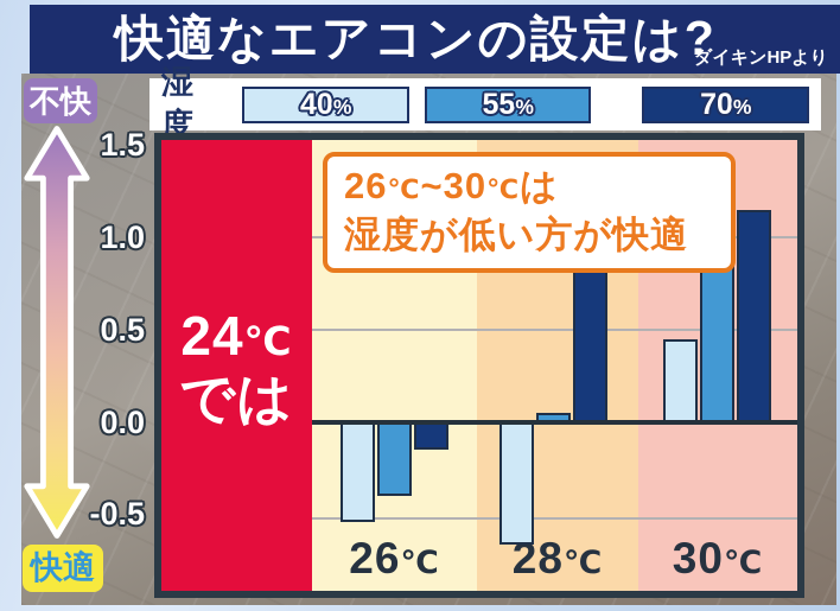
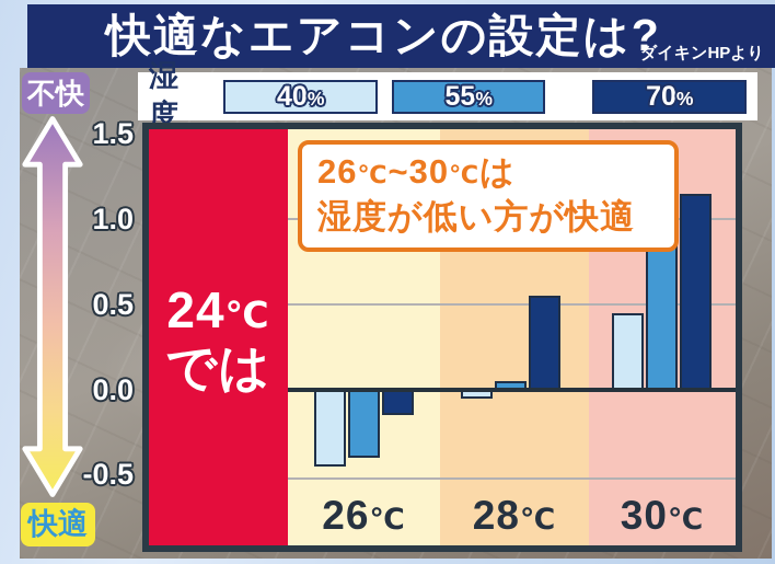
40%/26℃: -0.54 -> -0.45
40%/28℃: -0.66 -> -0.05
70%/28℃: 0.99 -> 0.55
55%/30℃: 1.20 -> 0.85
